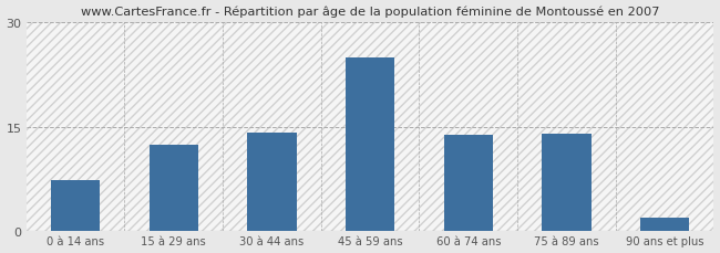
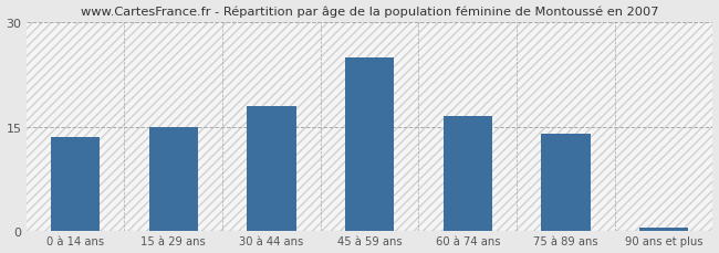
0 à 14 ans: 7.4 -> 13.5
15 à 29 ans: 12.4 -> 15.0
30 à 44 ans: 14.2 -> 18.0
60 à 74 ans: 13.8 -> 16.5
90 ans et plus: 2.0 -> 0.5
